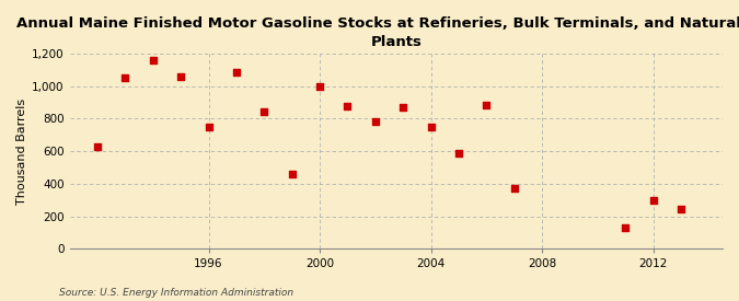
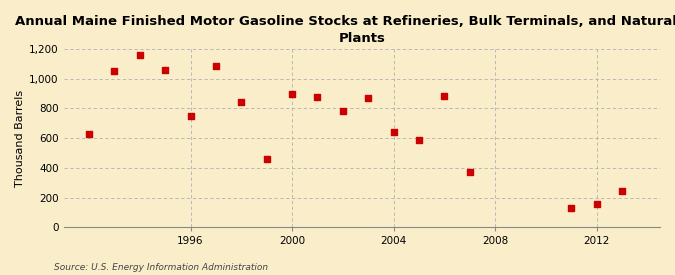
2000: 1,000 -> 900
2004: 750 -> 640
2012: 300 -> 160
